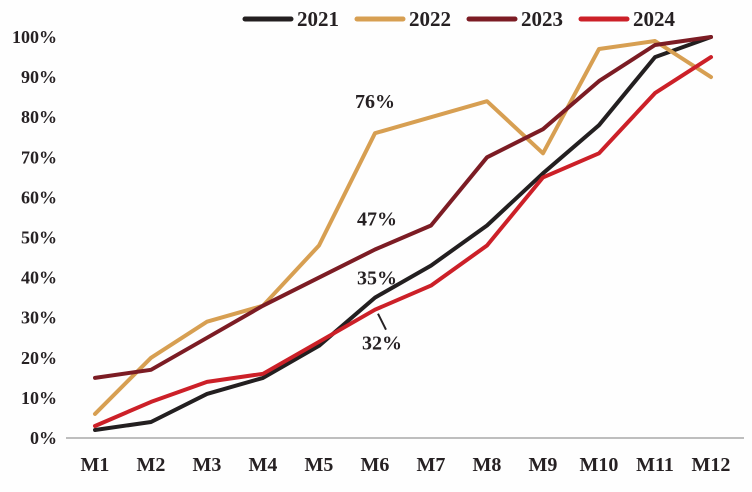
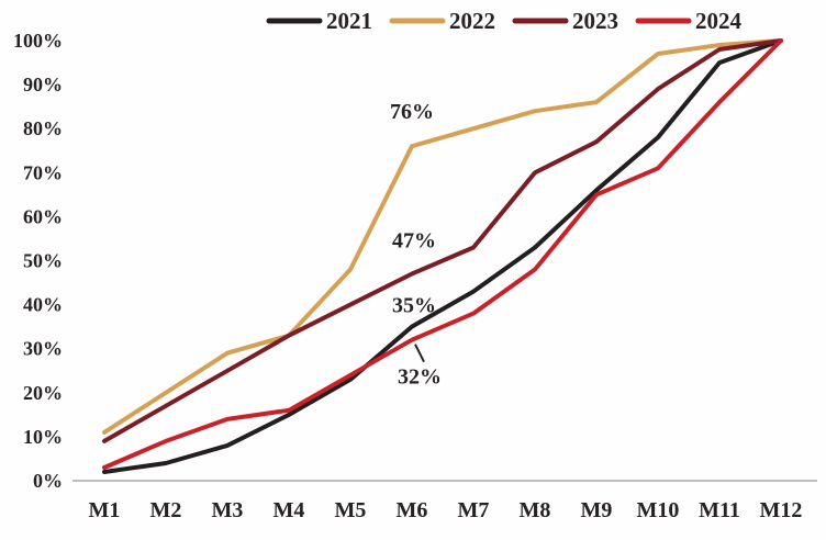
2022/M1: 6% -> 11%
2023/M1: 15% -> 9%
2021/M3: 11% -> 8%
2022/M9: 71% -> 86%
2022/M12: 90% -> 100%
2024/M12: 95% -> 100%
